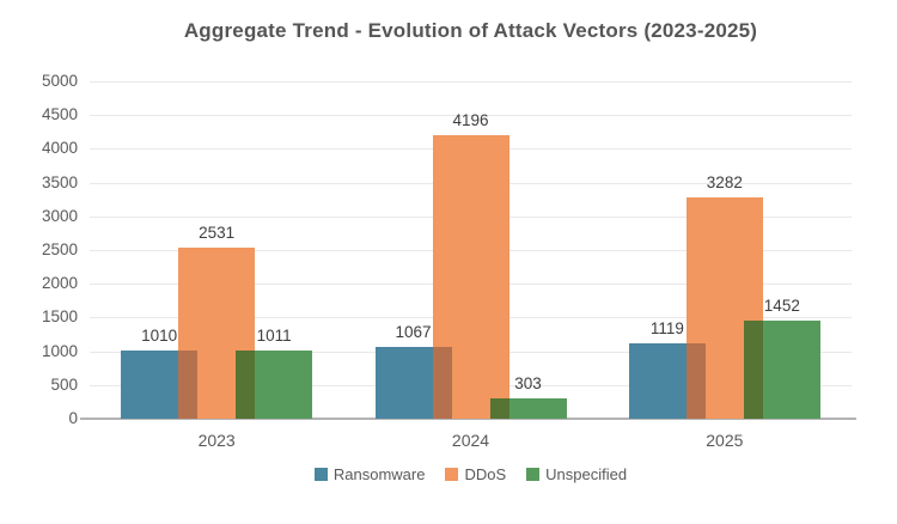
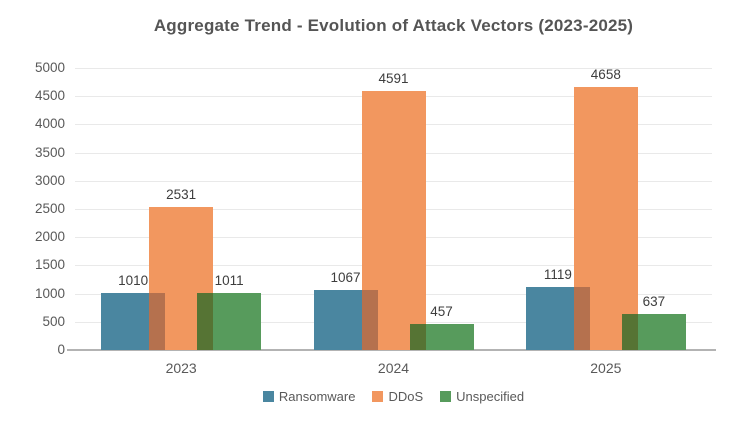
DDoS/2024: 4196 -> 4591
Unspecified/2024: 303 -> 457
DDoS/2025: 3282 -> 4658
Unspecified/2025: 1452 -> 637
